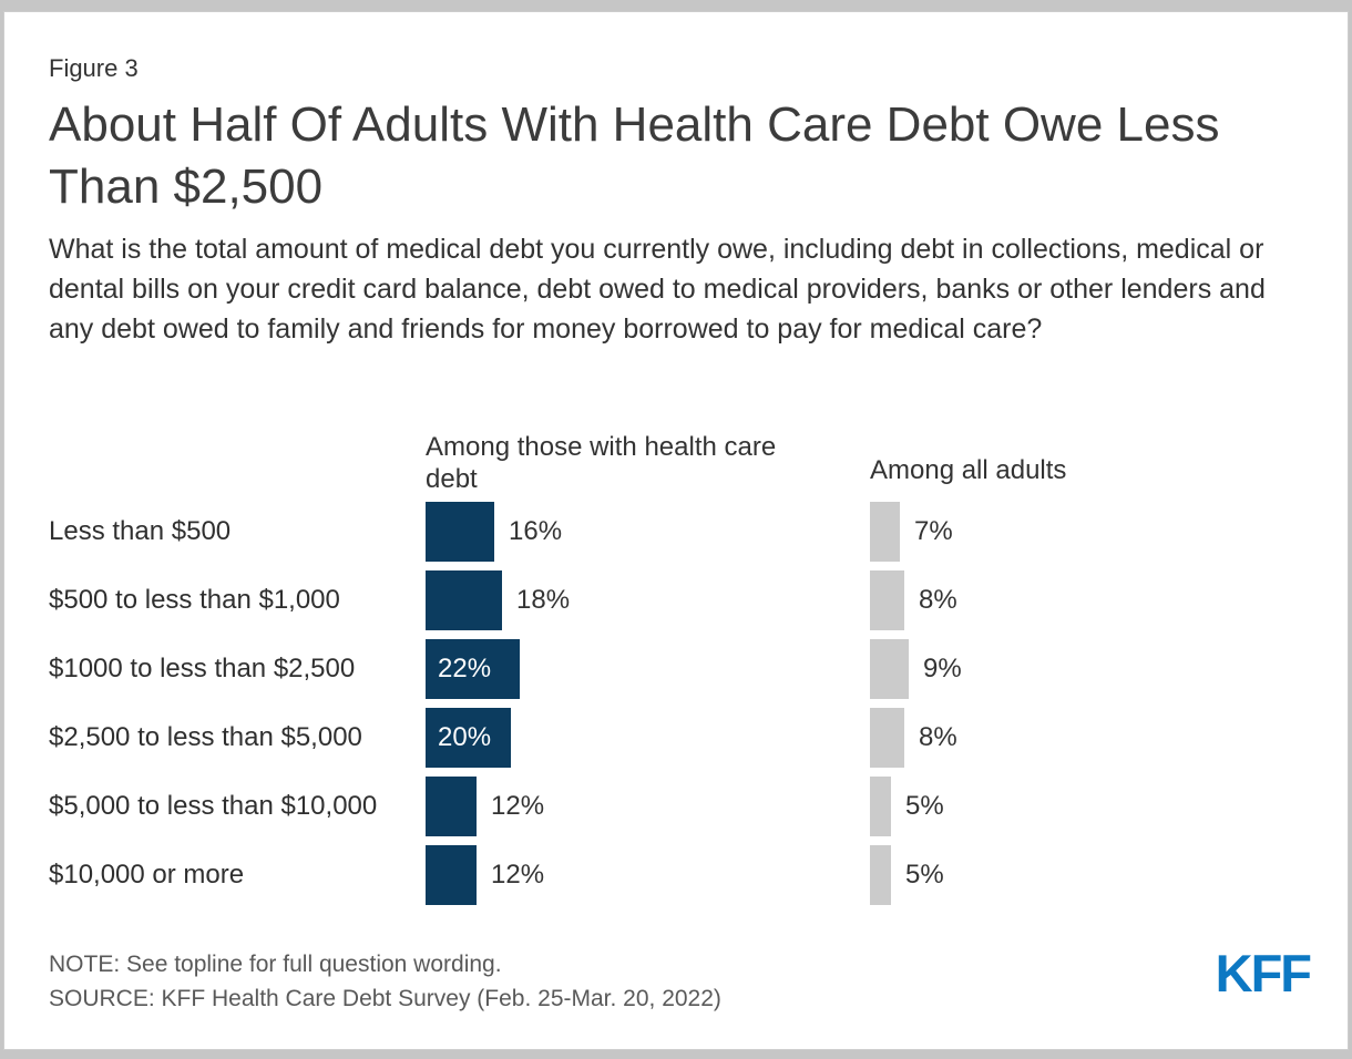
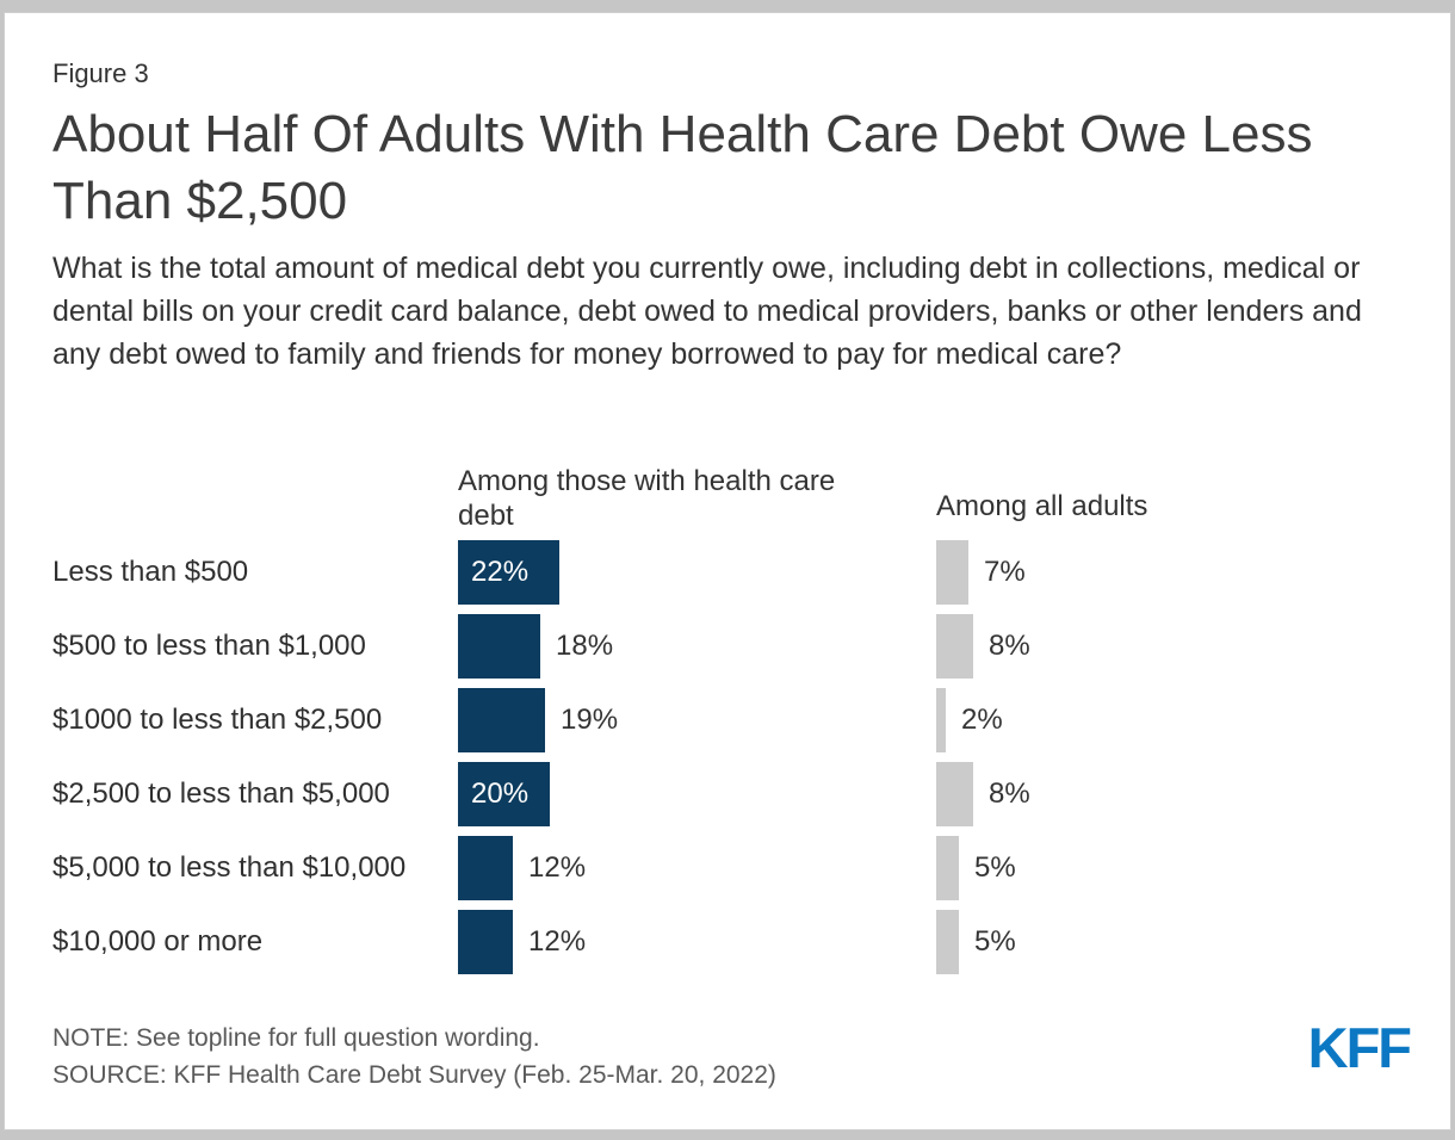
Among those with health care debt/Less than $500: 16% -> 22%
Among those with health care debt/$1000 to less than $2,500: 22% -> 19%
Among all adults/$1000 to less than $2,500: 9% -> 2%
